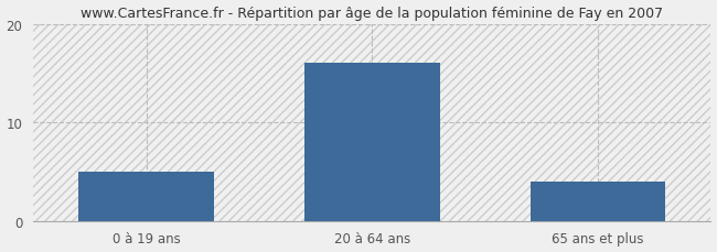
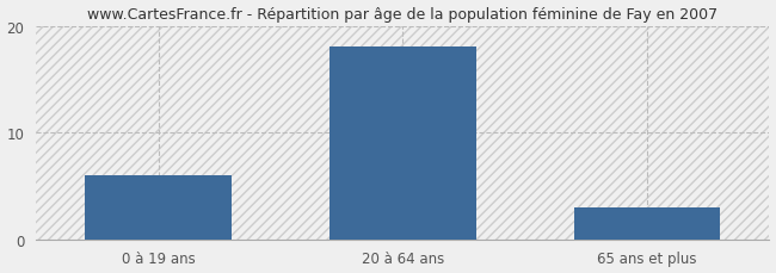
0 à 19 ans: 5 -> 6
20 à 64 ans: 16 -> 18
65 ans et plus: 4 -> 3
